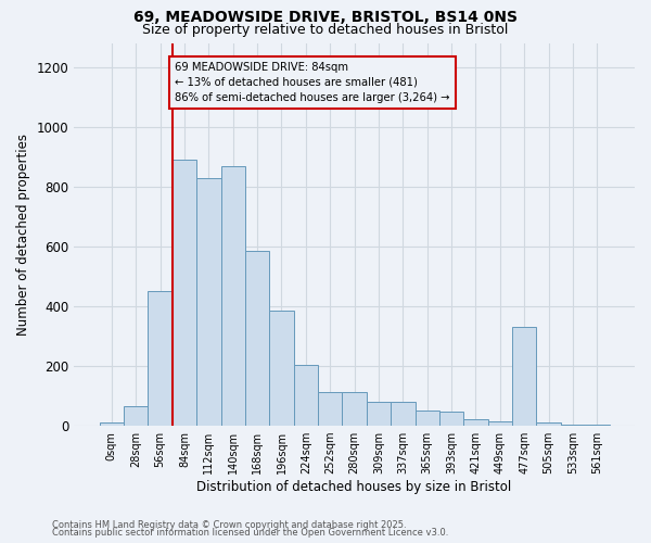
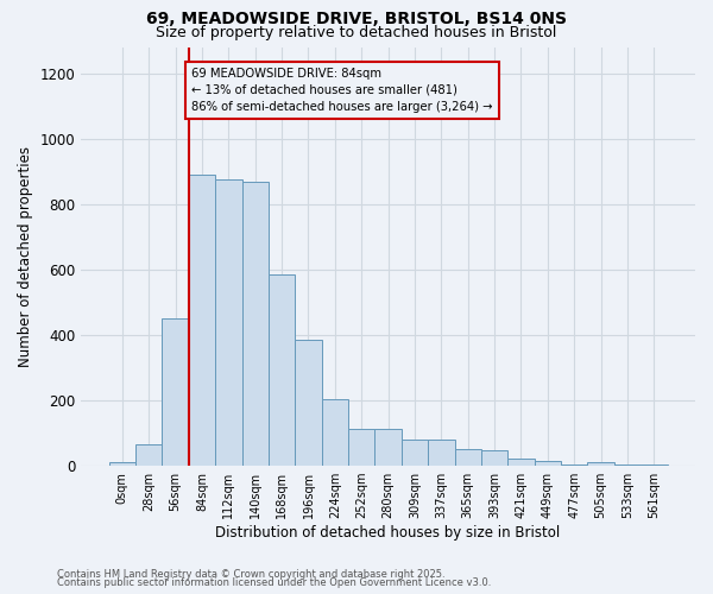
112sqm: 830 -> 875
477sqm: 330 -> 5
